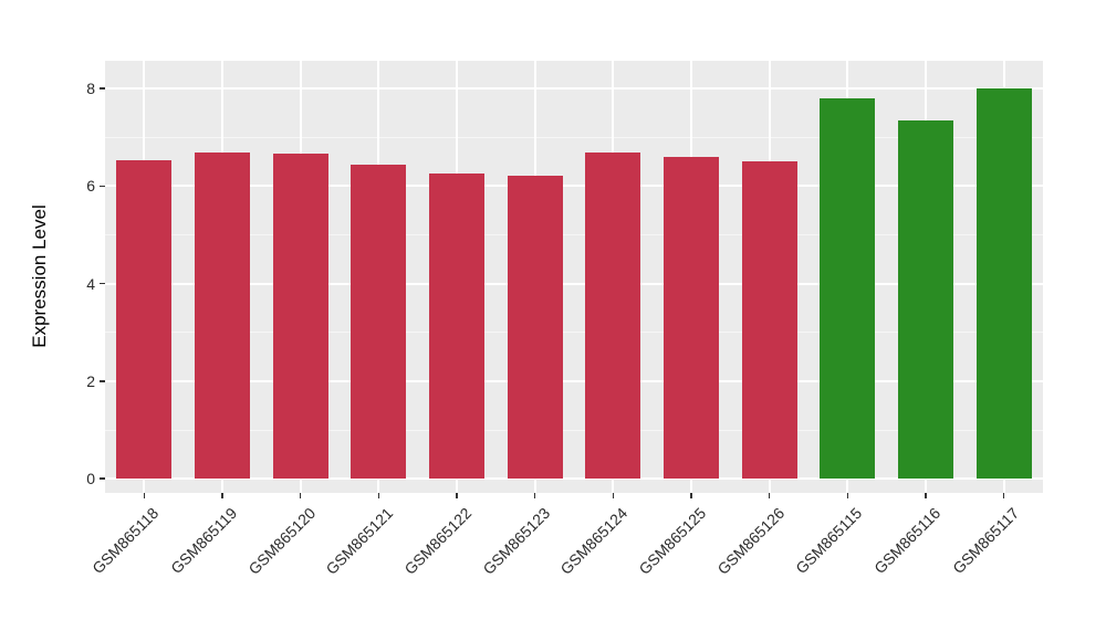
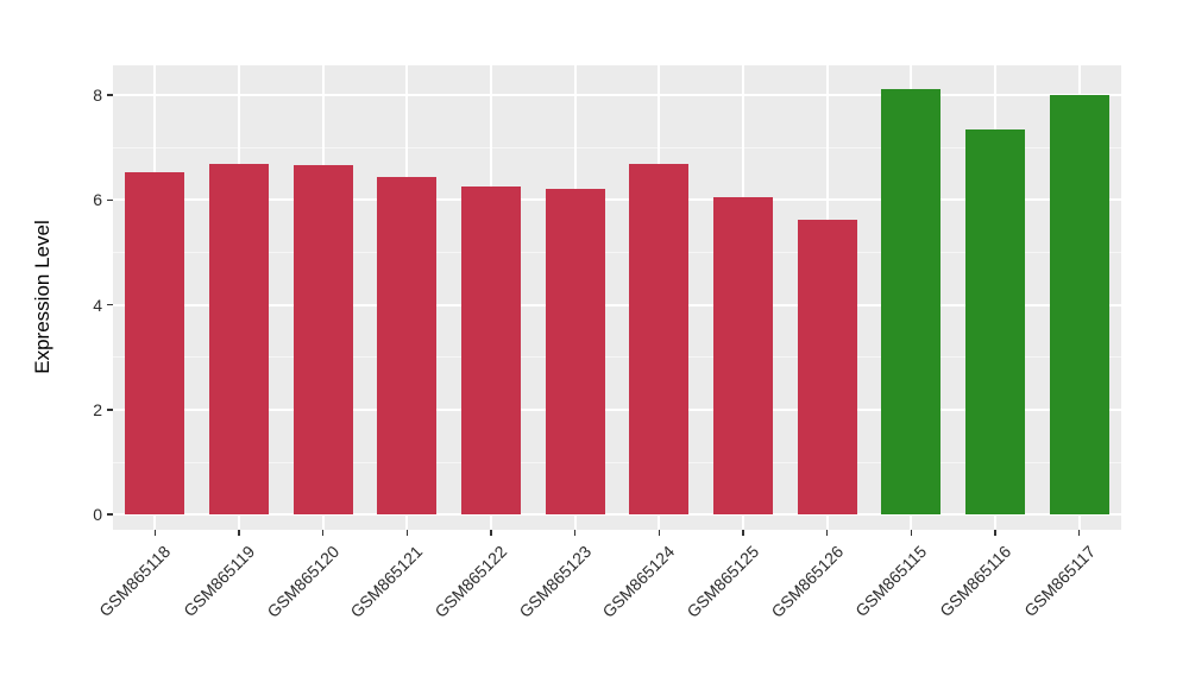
GSM865125: 6.6 -> 6.1
GSM865126: 6.5 -> 5.6
GSM865115: 7.8 -> 8.1
